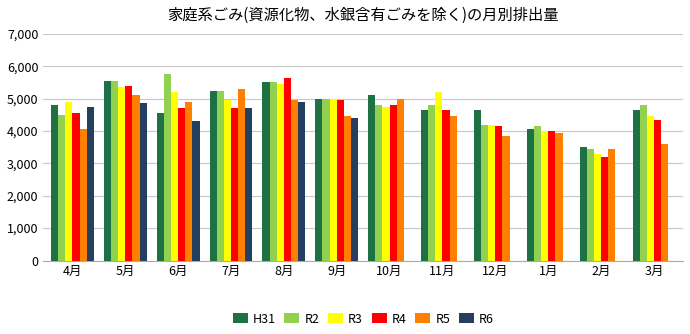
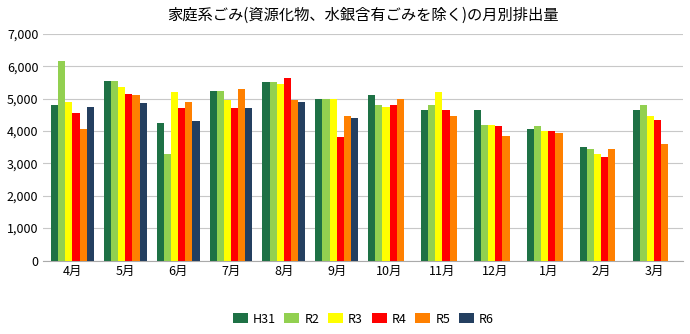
R2/4月: 4,500 -> 6,150
R4/5月: 5,400 -> 5,150
H31/6月: 4,550 -> 4,250
R2/6月: 5,750 -> 3,300
R4/9月: 4,950 -> 3,800
